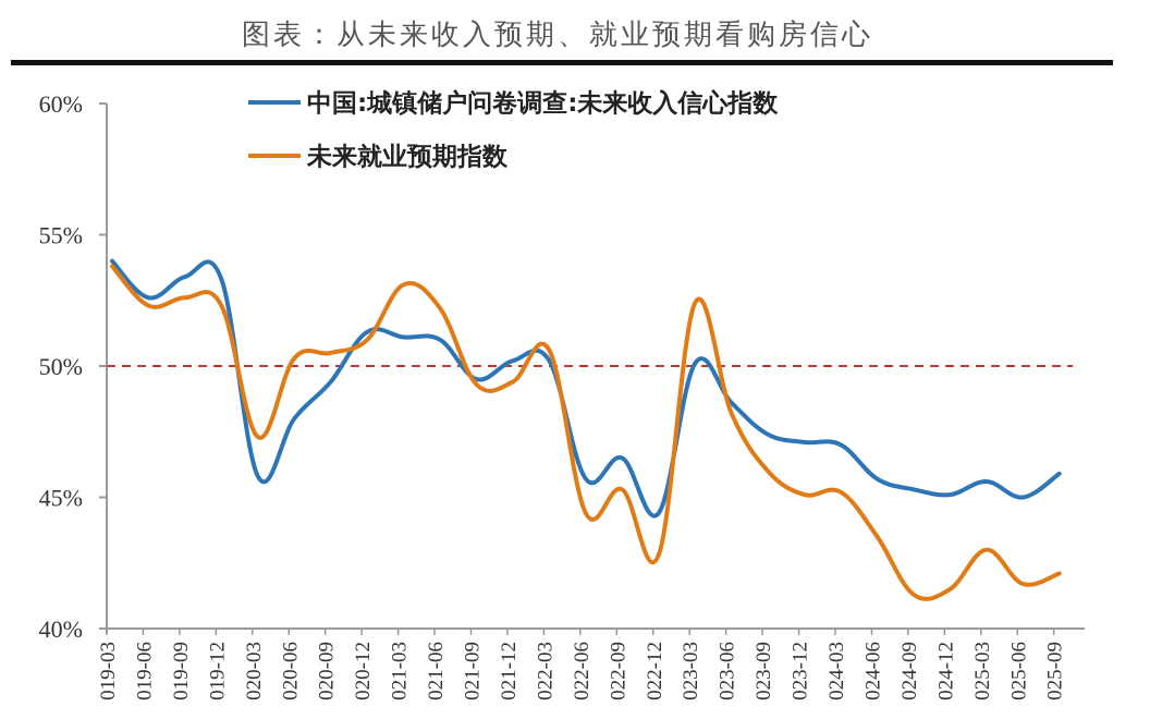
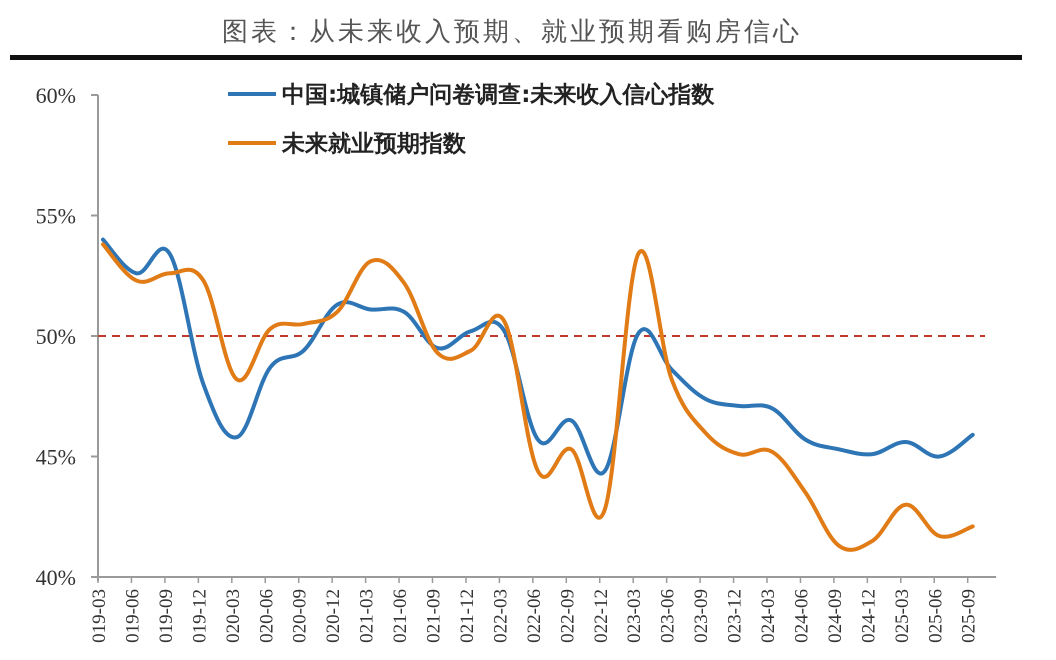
中国:城镇储户问卷调查:未来收入信心指数/019-12: 53.3% -> 48.0%
未来就业预期指数/020-03: 47.3% -> 48.2%
中国:城镇储户问卷调查:未来收入信心指数/020-06: 48.0% -> 48.7%
未来就业预期指数/023-03: 52.4% -> 53.4%
